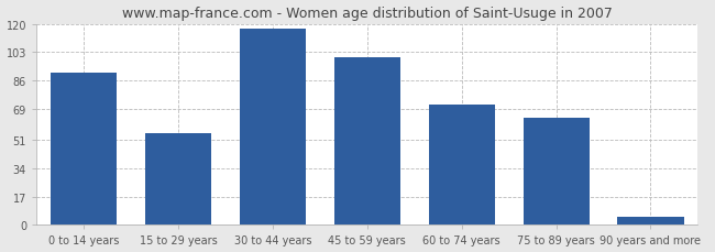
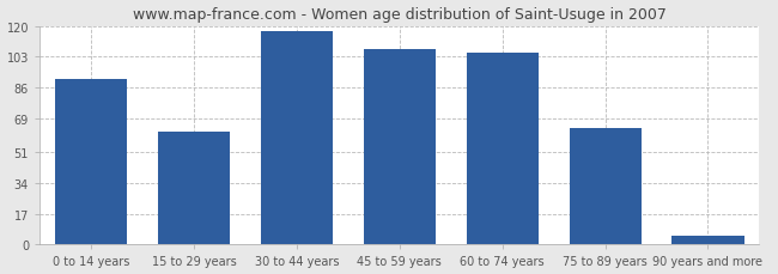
15 to 29 years: 55 -> 62
45 to 59 years: 100 -> 107
60 to 74 years: 72 -> 105
